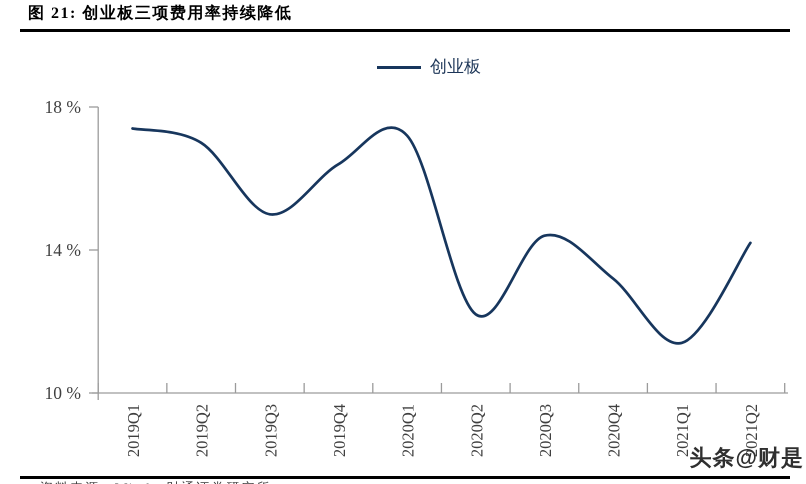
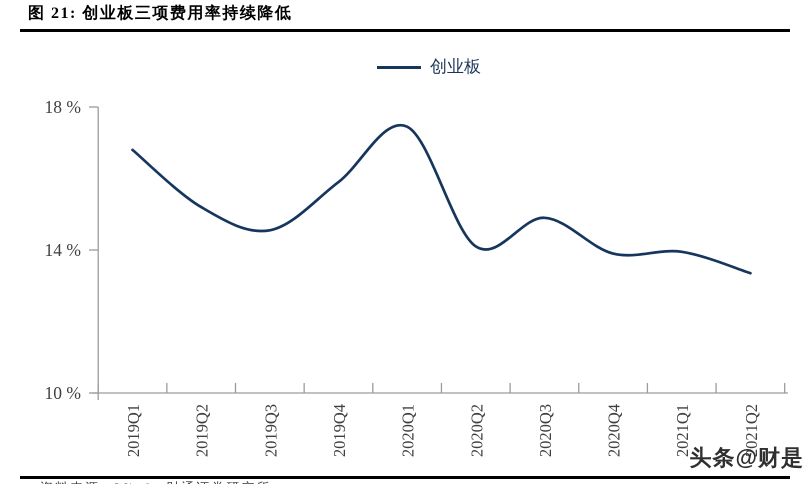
2019Q1: 17.4% -> 16.8%
2019Q2: 17.0% -> 15.2%
2019Q3: 15.0% -> 14.6%
2019Q4: 16.4% -> 15.9%
2020Q1: 17.2% -> 17.4%
2020Q2: 12.2% -> 14.1%
2020Q3: 14.4% -> 14.9%
2020Q4: 13.2% -> 13.9%
2021Q1: 11.4% -> 13.9%
2021Q2: 14.2% -> 13.3%
